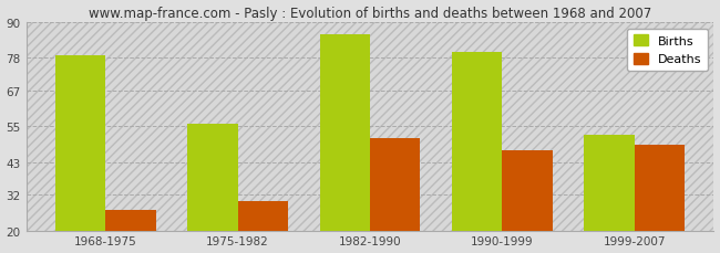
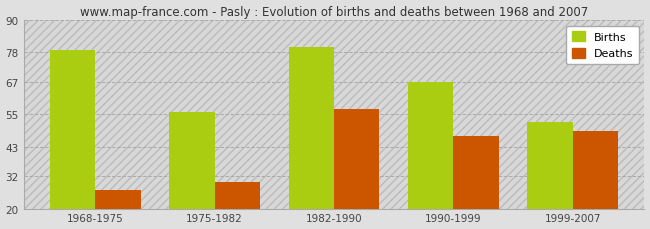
Births/1982-1990: 86 -> 80
Deaths/1982-1990: 51 -> 57
Births/1990-1999: 80 -> 67
